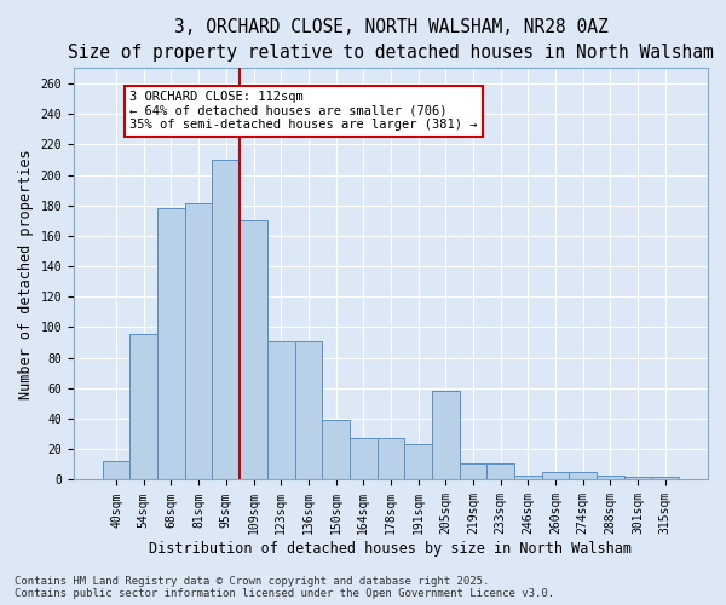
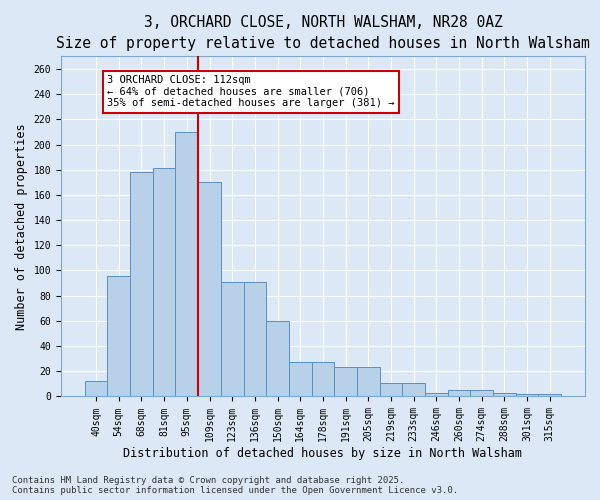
150sqm: 39 -> 60
205sqm: 58 -> 23
